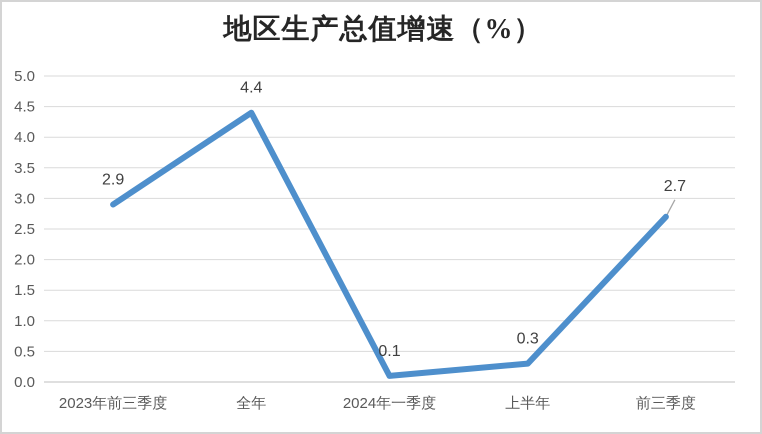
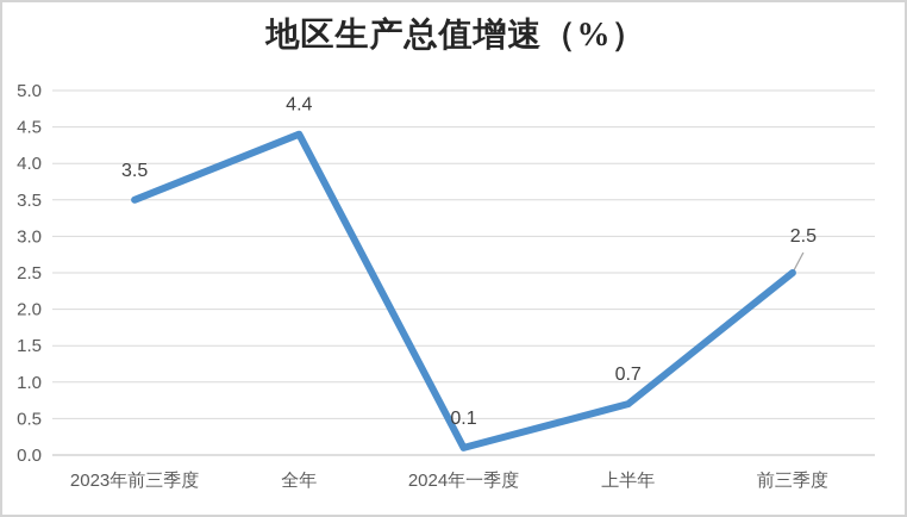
2023年前三季度: 2.9 -> 3.5
上半年: 0.3 -> 0.7
前三季度: 2.7 -> 2.5
